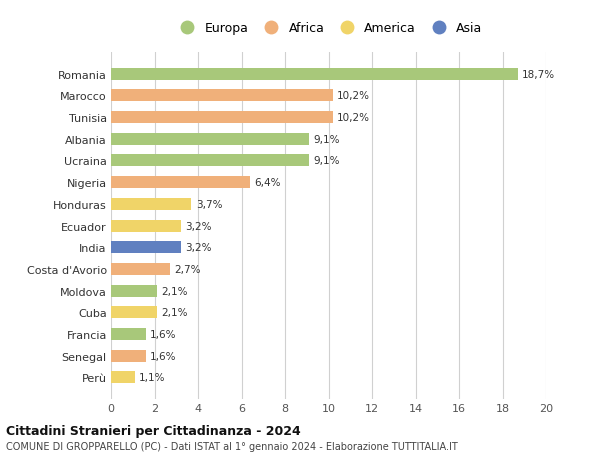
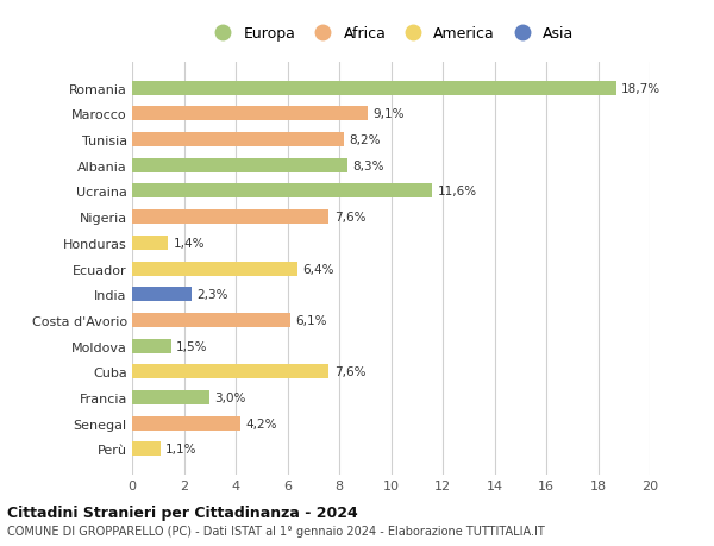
Marocco: 10,2% -> 9,1%
Tunisia: 10,2% -> 8,2%
Albania: 9,1% -> 8,3%
Ucraina: 9,1% -> 11,6%
Nigeria: 6,4% -> 7,6%
Honduras: 3,7% -> 1,4%
Ecuador: 3,2% -> 6,4%
India: 3,2% -> 2,3%
Costa d'Avorio: 2,7% -> 6,1%
Moldova: 2,1% -> 1,5%
Cuba: 2,1% -> 7,6%
Francia: 1,6% -> 3,0%
Senegal: 1,6% -> 4,2%
